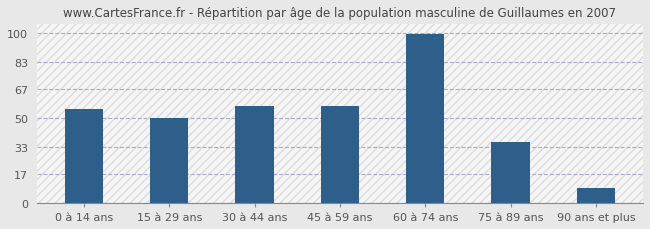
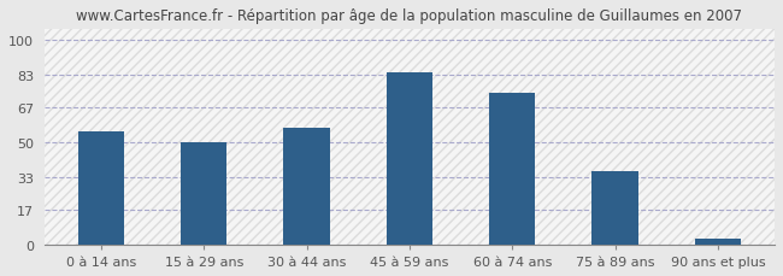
45 à 59 ans: 57 -> 84
60 à 74 ans: 99 -> 74
90 ans et plus: 9 -> 3
